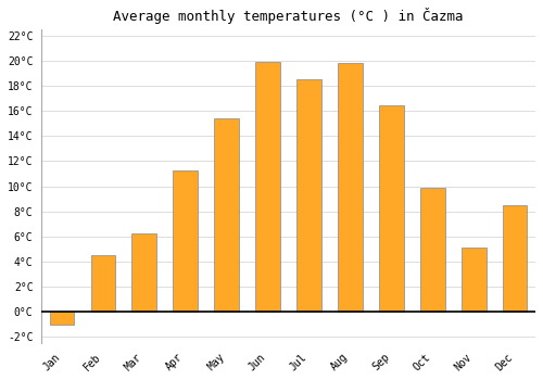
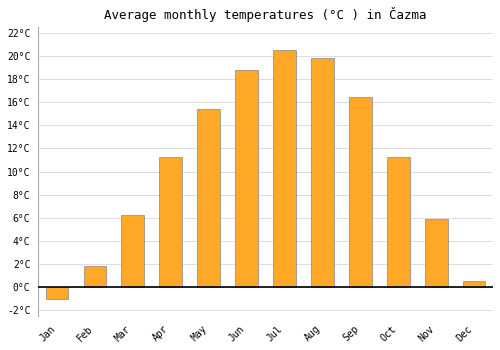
Feb: 4.5°C -> 1.8°C
Jun: 19.9°C -> 18.8°C
Jul: 18.5°C -> 20.5°C
Oct: 9.9°C -> 11.3°C
Nov: 5.1°C -> 5.9°C
Dec: 8.5°C -> 0.5°C
